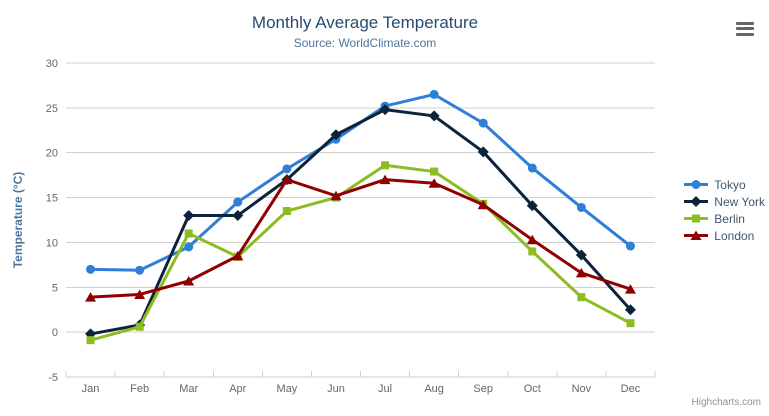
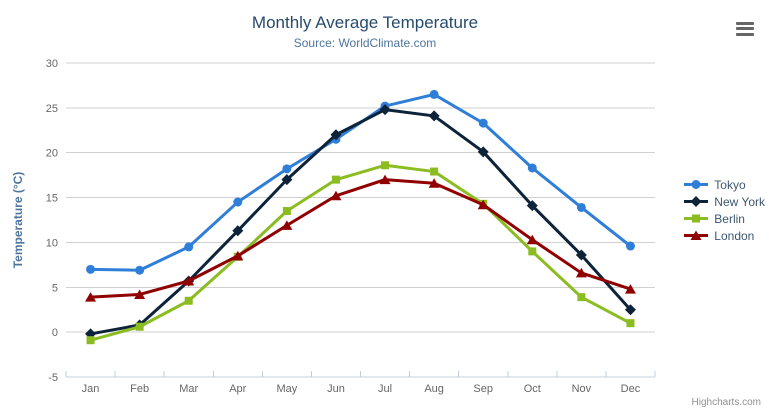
New York/Mar: 13 -> 6
Berlin/Mar: 11 -> 4
New York/Apr: 13 -> 11
London/May: 17 -> 12
Berlin/Jun: 15 -> 17
